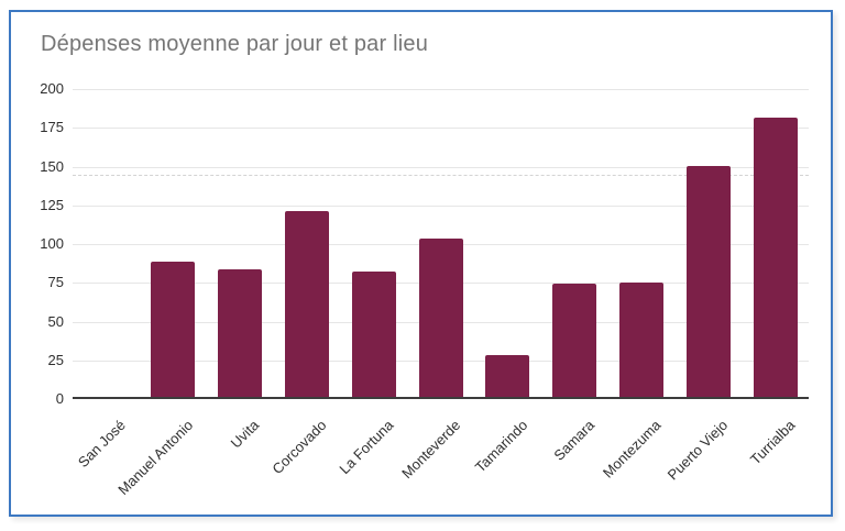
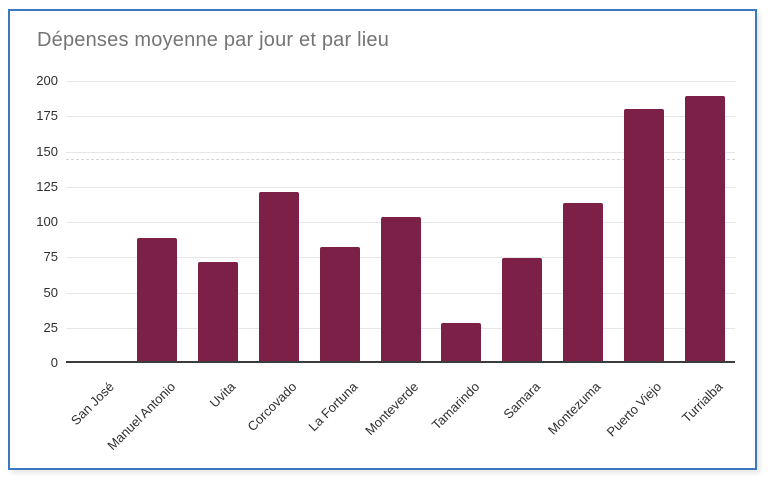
Uvita: 82 -> 70
Montezuma: 74 -> 112
Puerto Viejo: 149 -> 179
Turrialba: 180 -> 188
